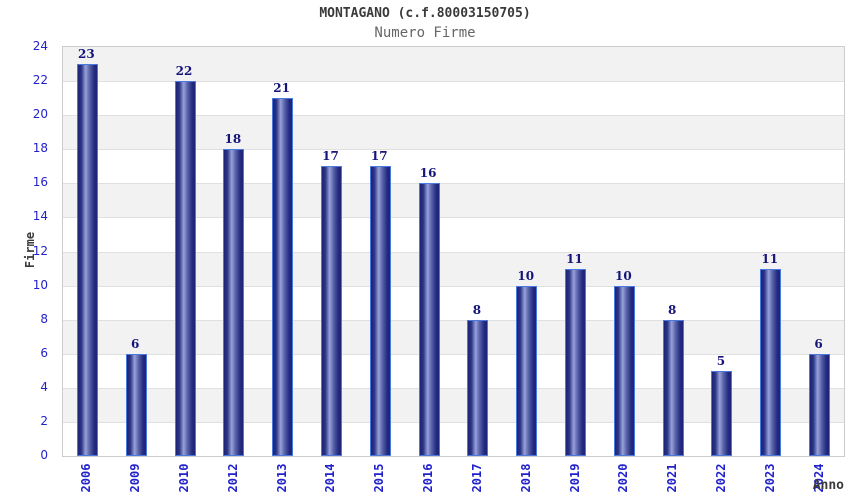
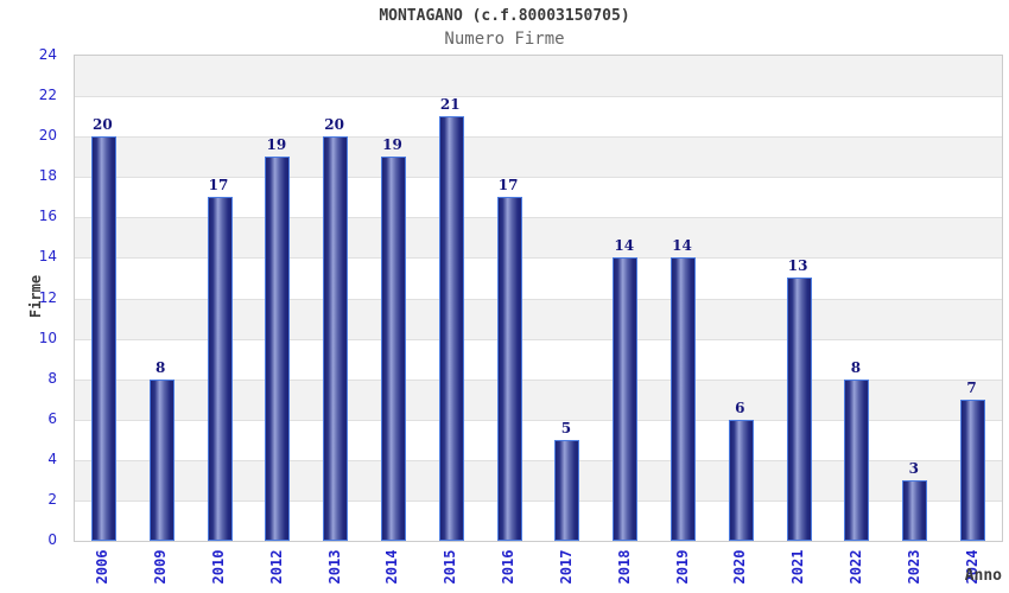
2006: 23 -> 20
2009: 6 -> 8
2010: 22 -> 17
2012: 18 -> 19
2013: 21 -> 20
2014: 17 -> 19
2015: 17 -> 21
2016: 16 -> 17
2017: 8 -> 5
2018: 10 -> 14
2019: 11 -> 14
2020: 10 -> 6
2021: 8 -> 13
2022: 5 -> 8
2023: 11 -> 3
2024: 6 -> 7
